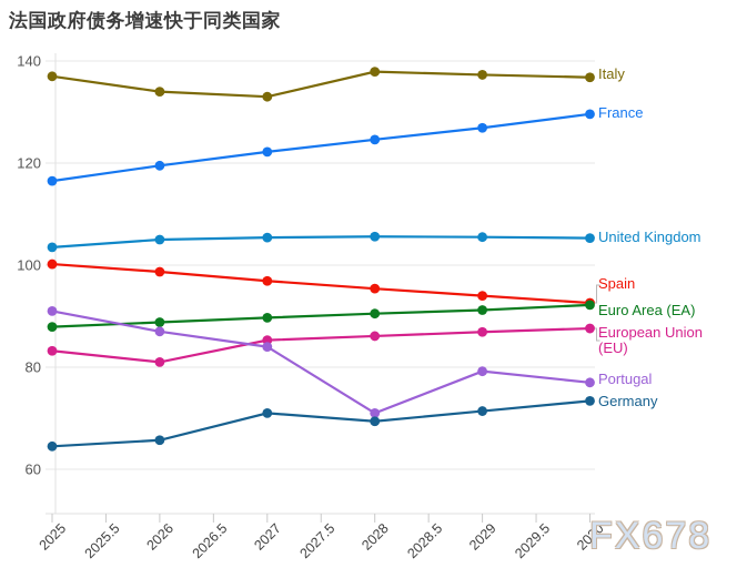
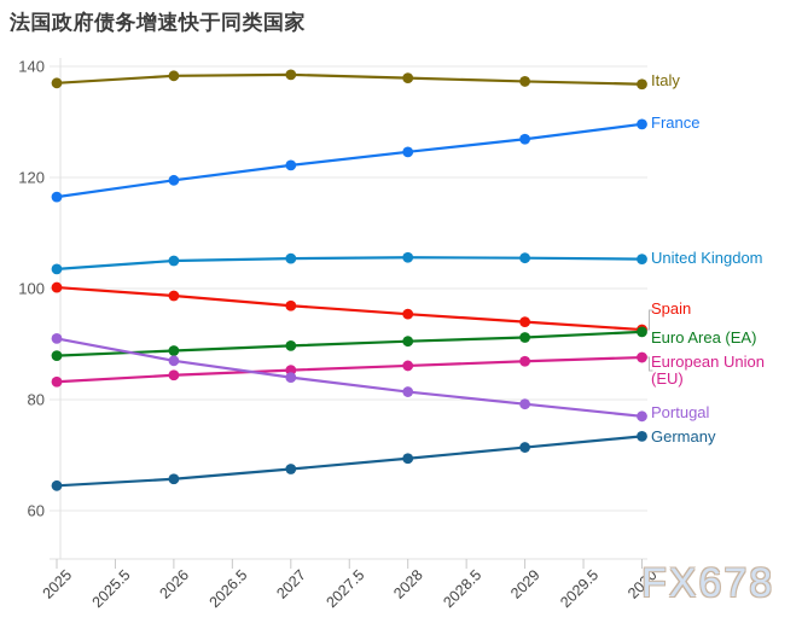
Italy/2026: 134 -> 138
European Union (EU)/2026: 81 -> 84
Italy/2027: 133 -> 138
Germany/2027: 71 -> 68
Portugal/2028: 71 -> 81
